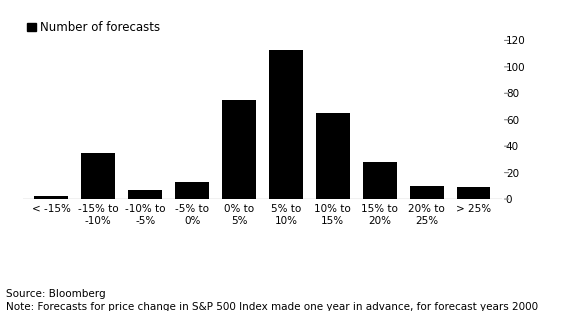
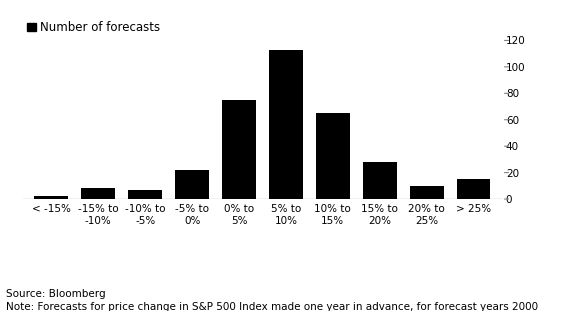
-15% to -10%: 35 -> 8
-5% to 0%: 13 -> 22
> 25%: 9 -> 15
